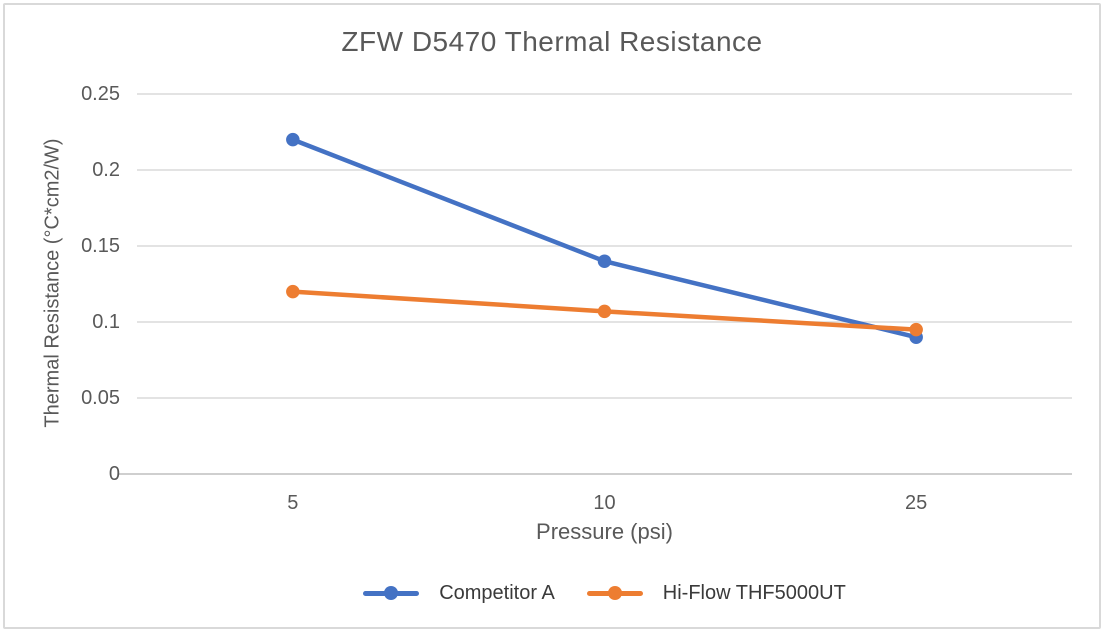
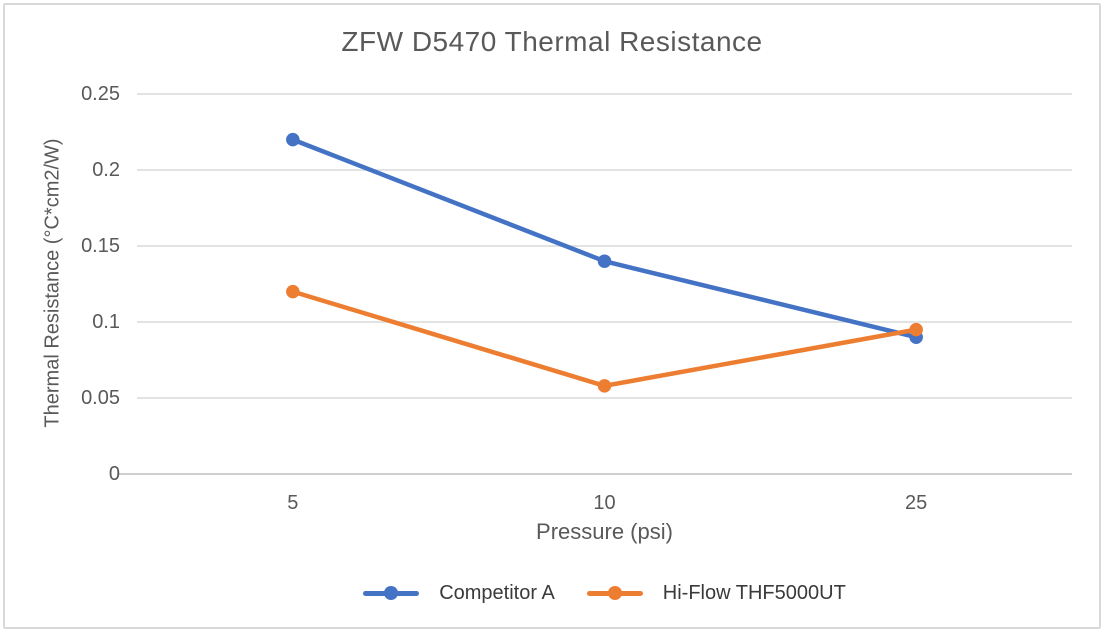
Hi-Flow THF5000UT/10: 0.107 -> 0.058
